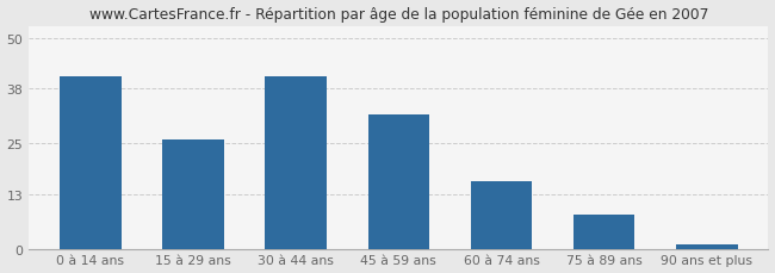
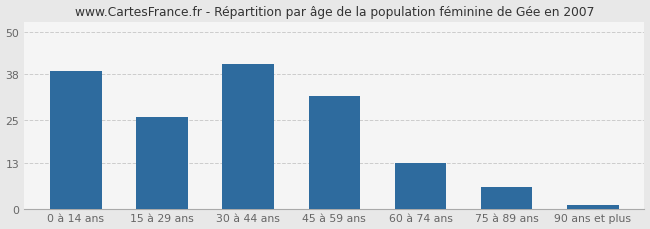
0 à 14 ans: 41 -> 39
60 à 74 ans: 16 -> 13
75 à 89 ans: 8 -> 6
